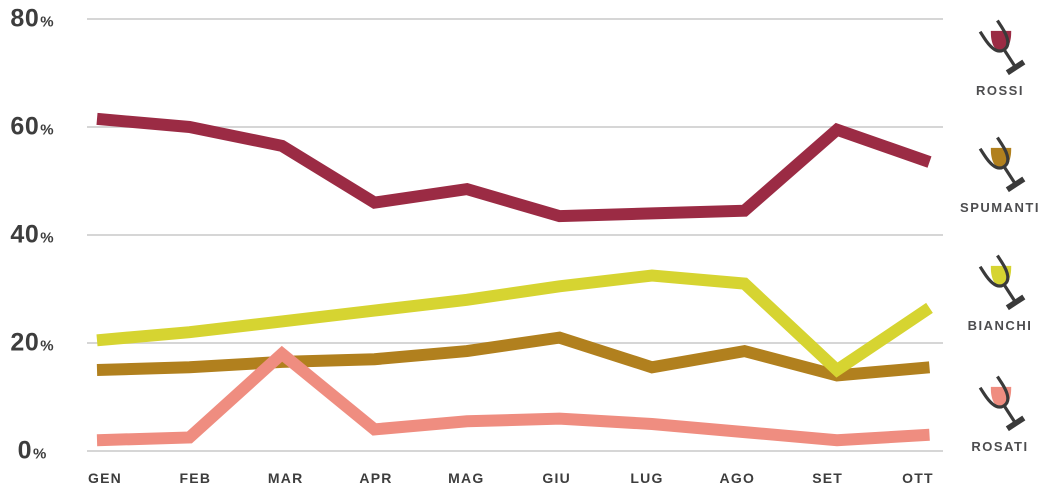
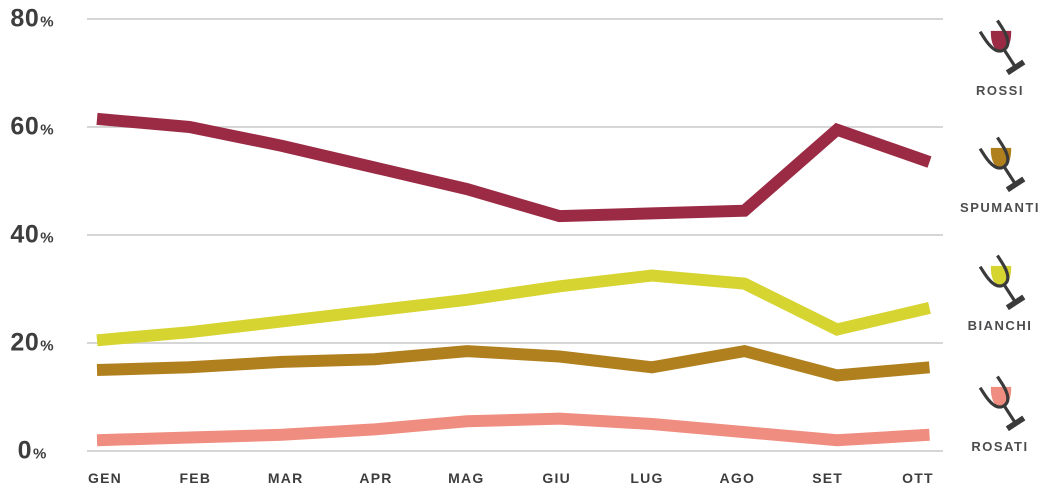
ROSATI/MAR: 18 -> 3
ROSSI/APR: 46 -> 52
SPUMANTI/GIU: 21 -> 18
BIANCHI/SET: 15 -> 22
